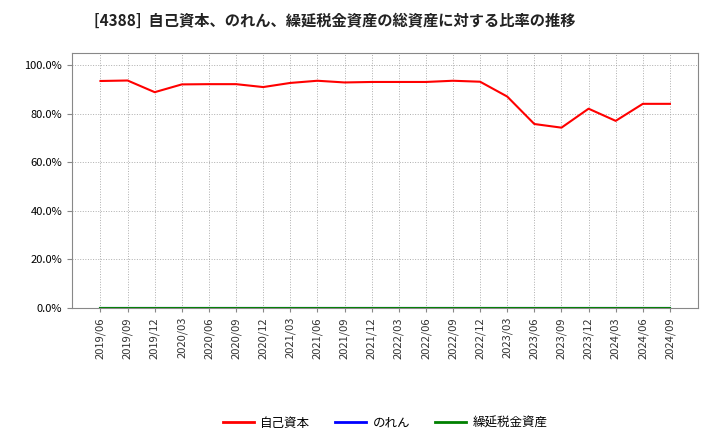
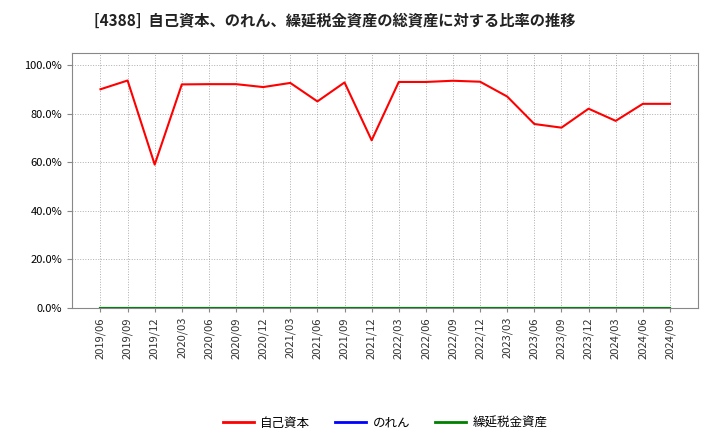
自己資本/2019/06: 93.4% -> 90.0%
自己資本/2019/12: 88.8% -> 59.0%
自己資本/2021/06: 93.5% -> 85.0%
自己資本/2021/12: 93.0% -> 69.0%
